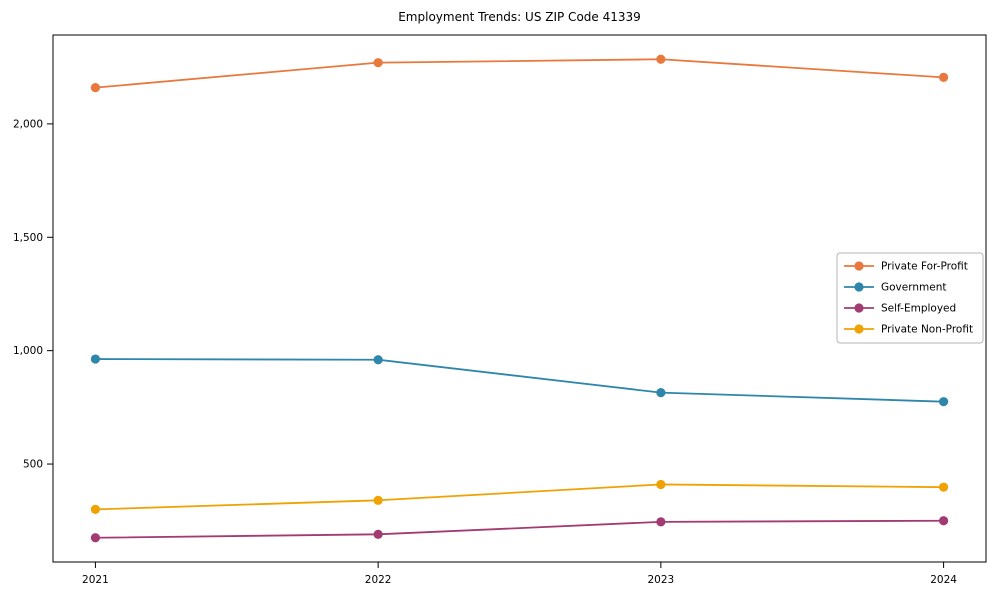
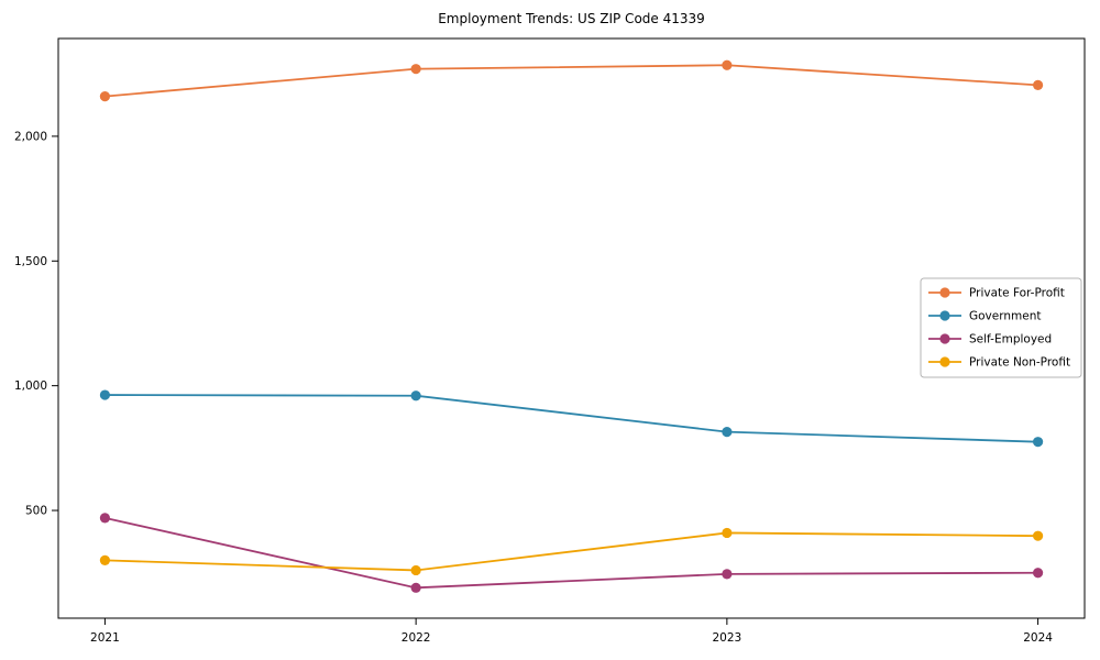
Self-Employed/2021: 180 -> 470
Private Non-Profit/2022: 340 -> 260
